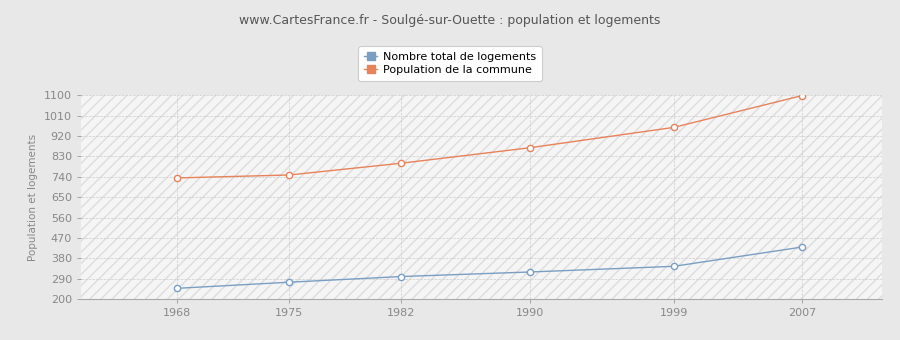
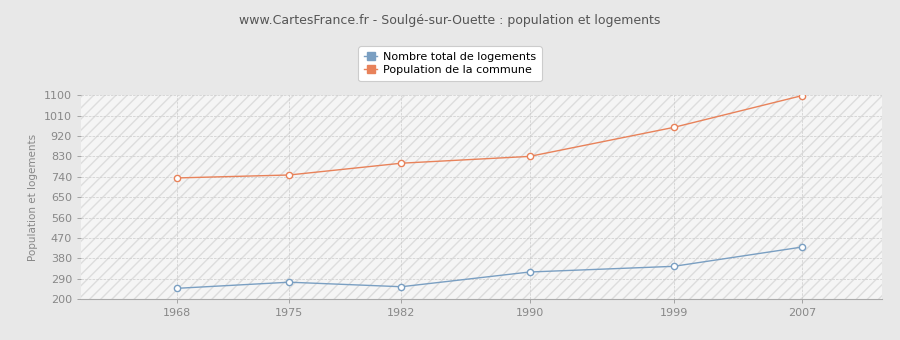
Nombre total de logements/1982: 300 -> 255
Population de la commune/1990: 868 -> 830
